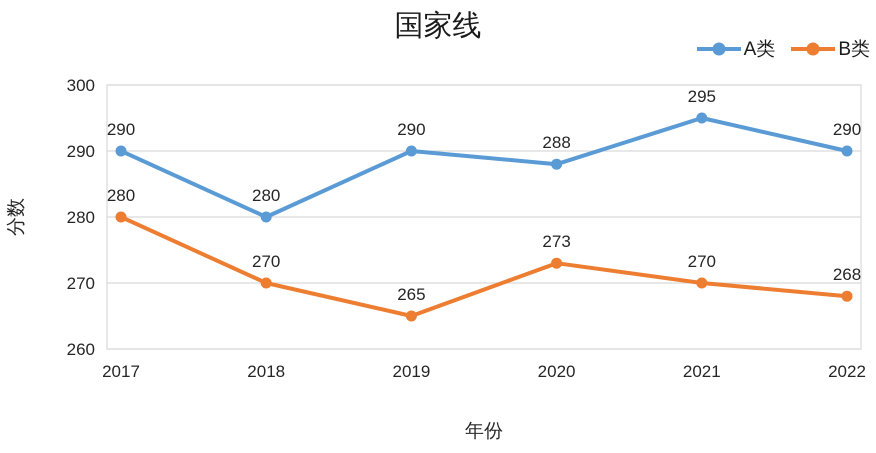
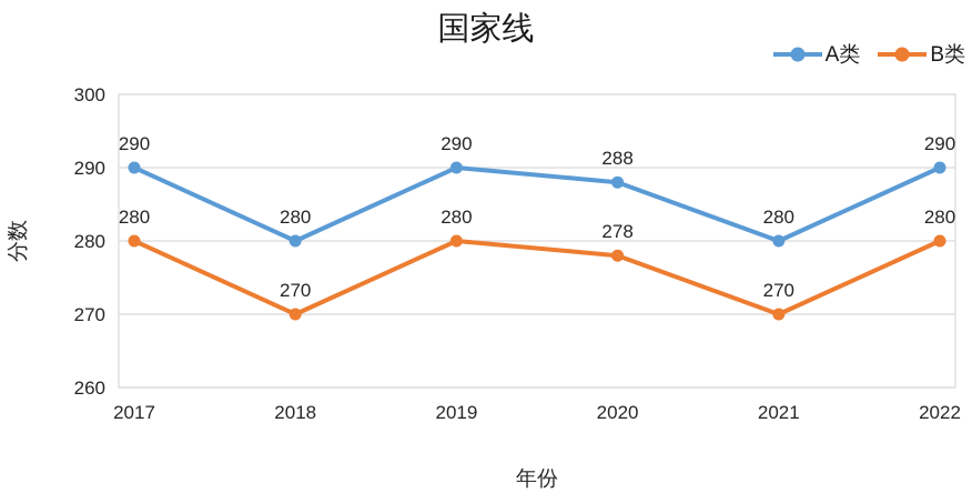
B类/2019: 265 -> 280
B类/2020: 273 -> 278
A类/2021: 295 -> 280
B类/2022: 268 -> 280
